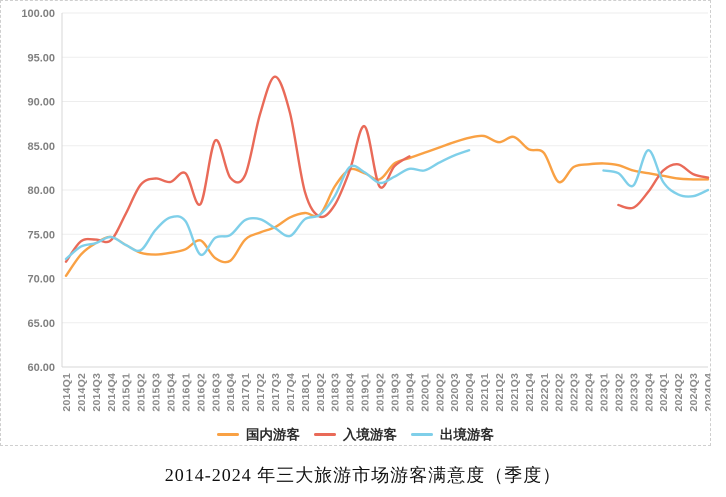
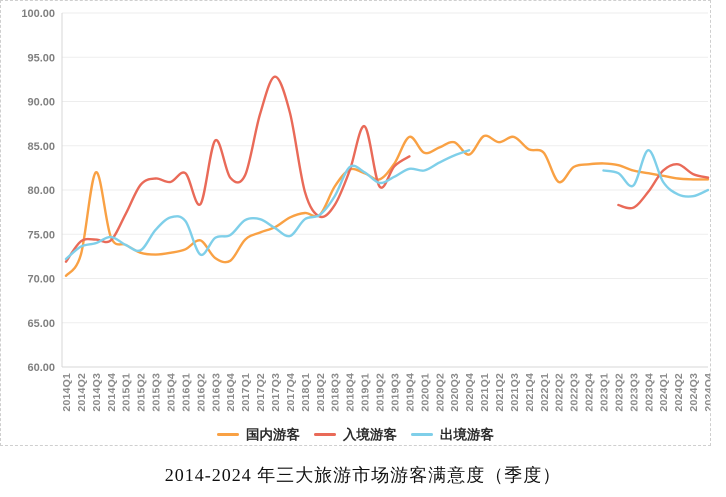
国内游客/2014Q3: 74 -> 82
国内游客/2019Q4: 84 -> 86
国内游客/2020Q4: 86 -> 84
